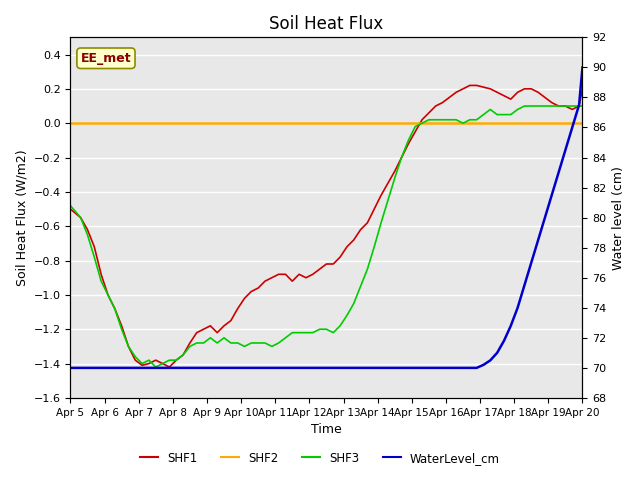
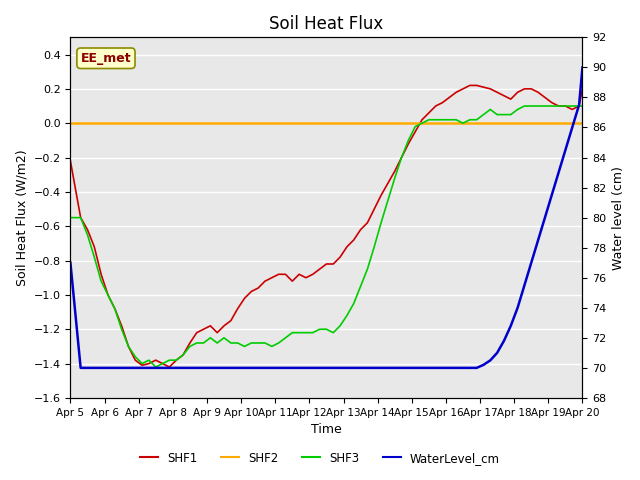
SHF1/Apr 5: -0.50 -> -0.22
SHF3/Apr 5: -0.48 -> -0.55
WaterLevel_cm/Apr 5: 70.0 -> 77.0
